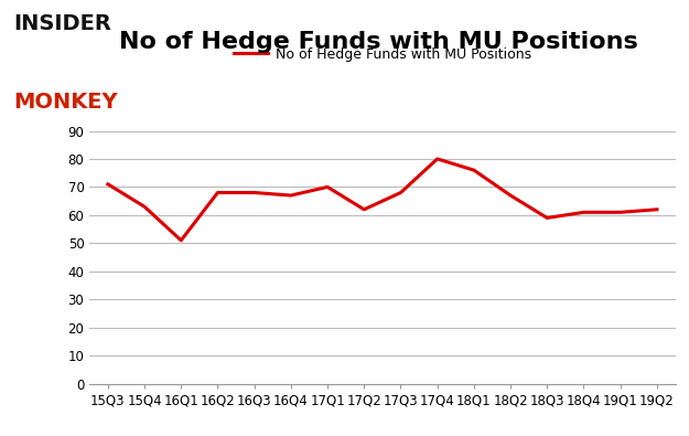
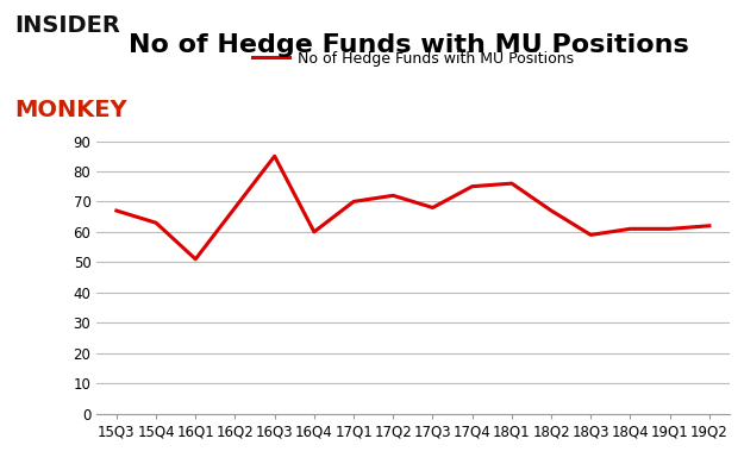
15Q3: 71 -> 67
16Q3: 68 -> 85
16Q4: 67 -> 60
17Q2: 62 -> 72
17Q4: 80 -> 75
